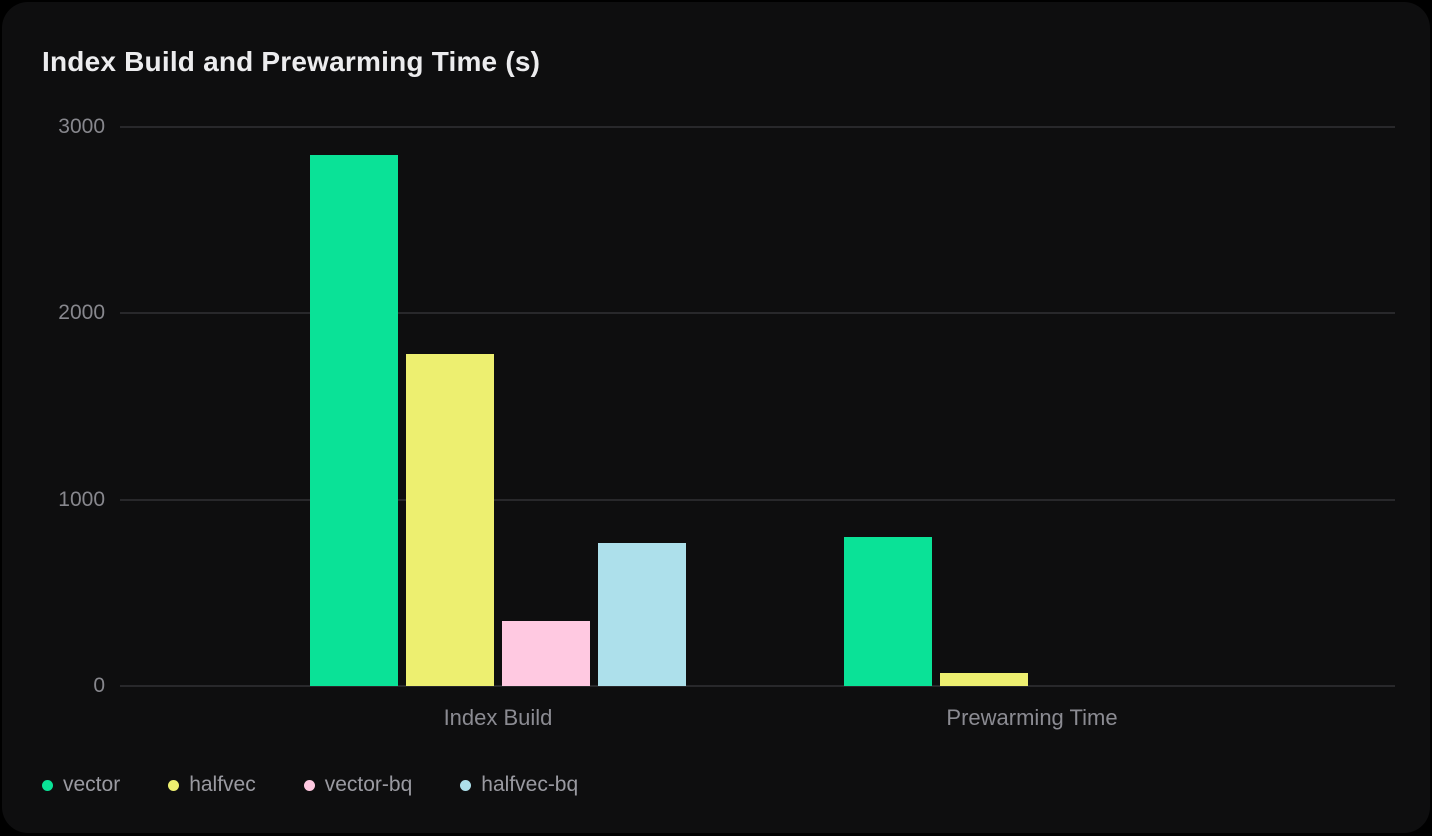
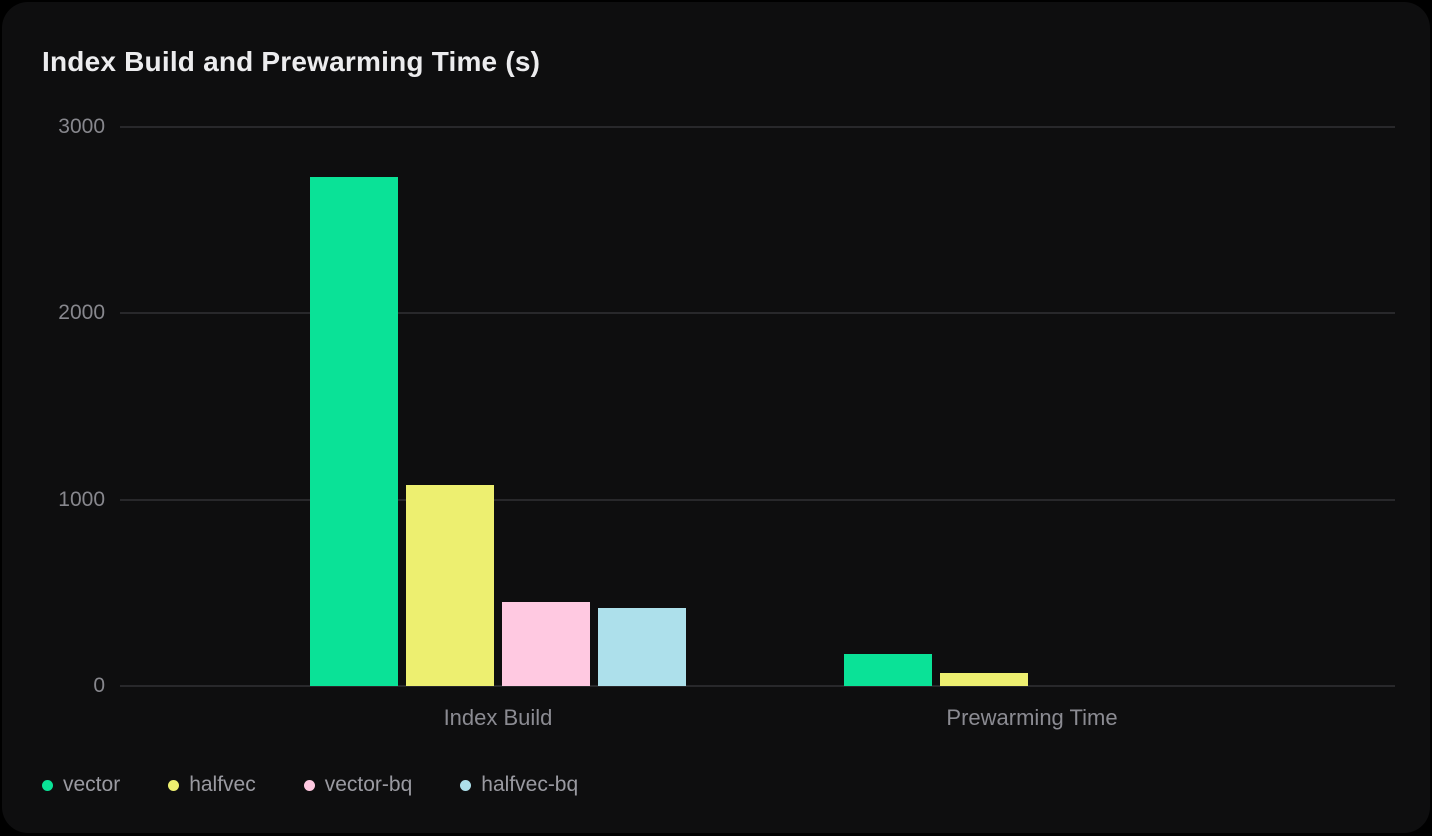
vector/Index Build: 2850 -> 2730
halfvec/Index Build: 1780 -> 1080
vector-bq/Index Build: 350 -> 450
halfvec-bq/Index Build: 770 -> 420
vector/Prewarming Time: 800 -> 170
